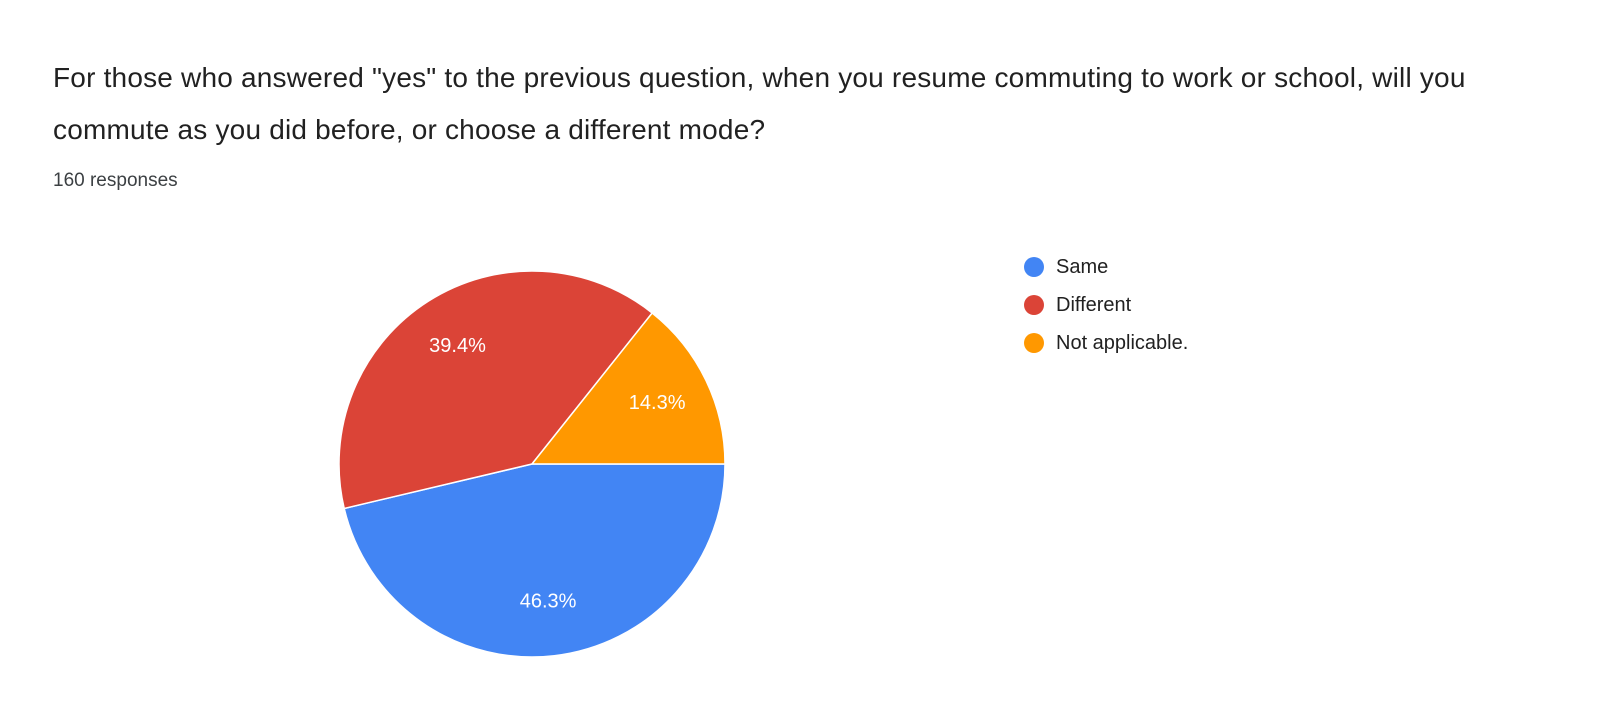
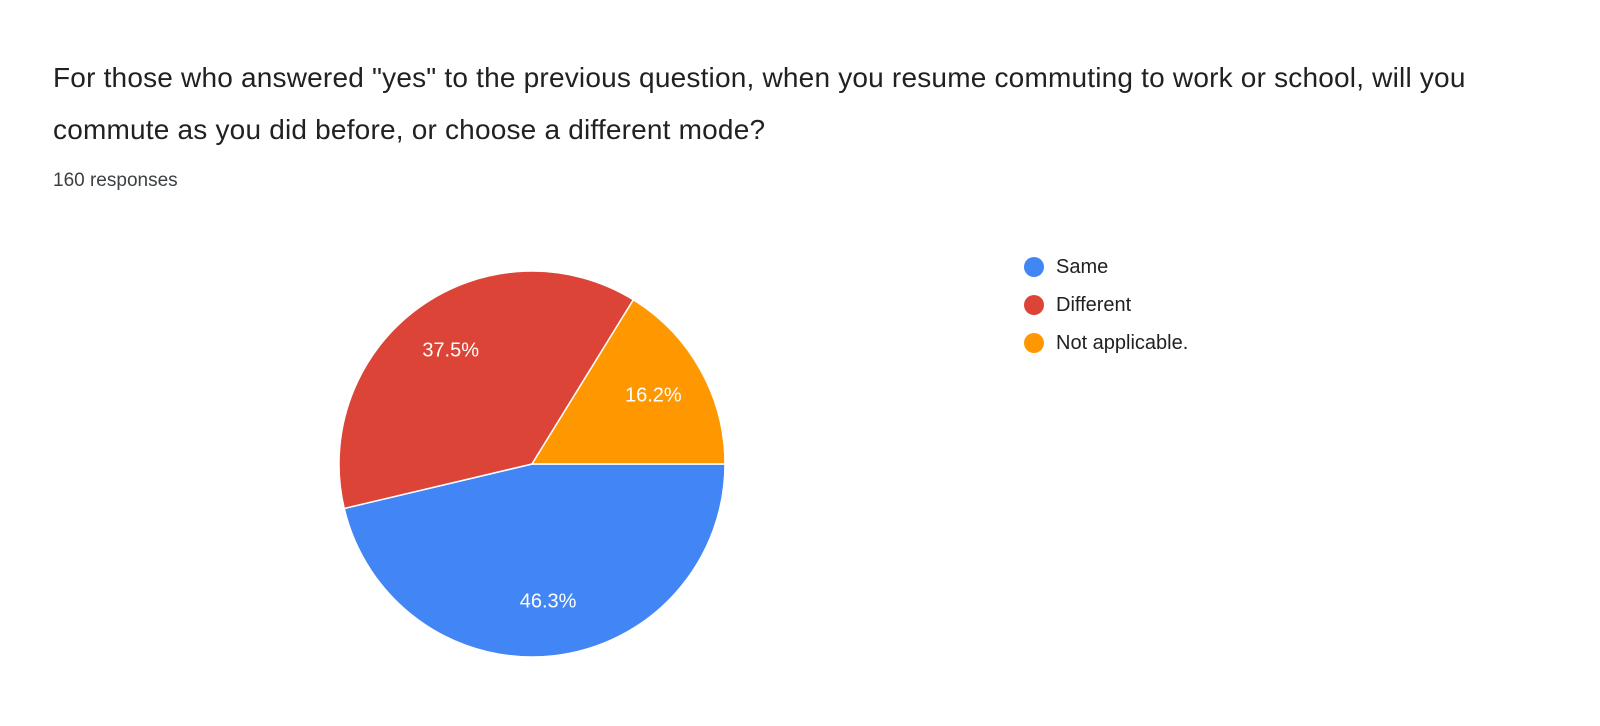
Different: 39.4% -> 37.5%
Not applicable.: 14.3% -> 16.2%
